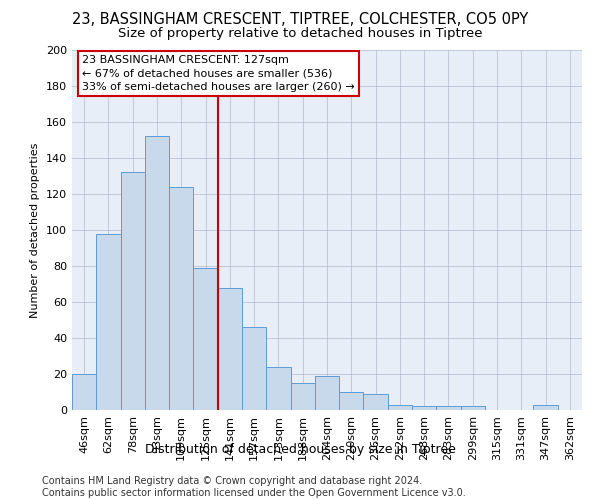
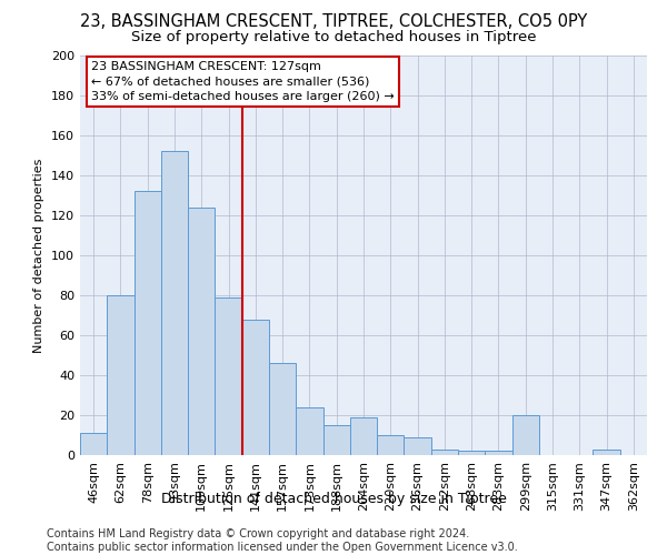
46sqm: 20 -> 11
62sqm: 98 -> 80
299sqm: 2 -> 20
